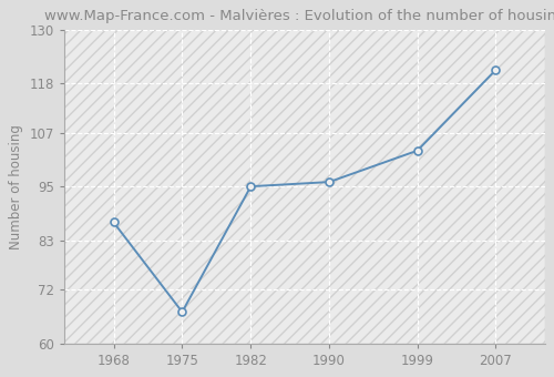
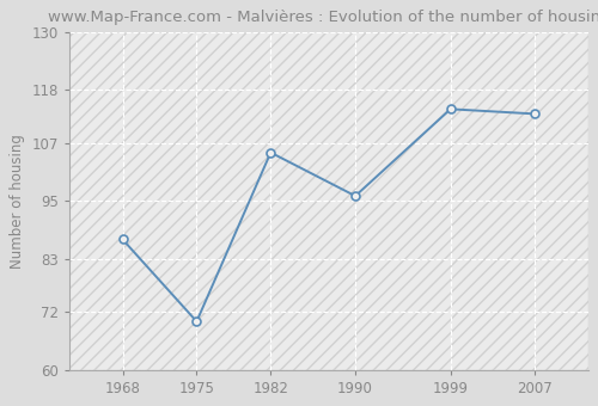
1975: 67 -> 70
1982: 95 -> 105
1999: 103 -> 114
2007: 121 -> 113
